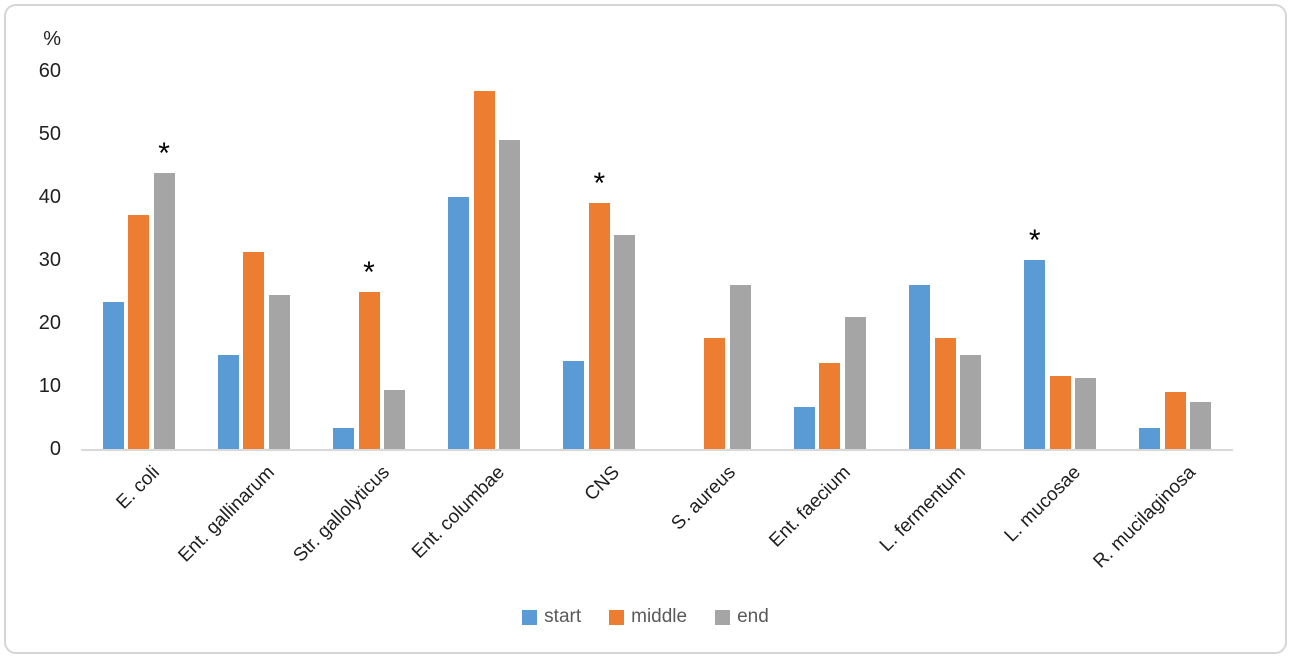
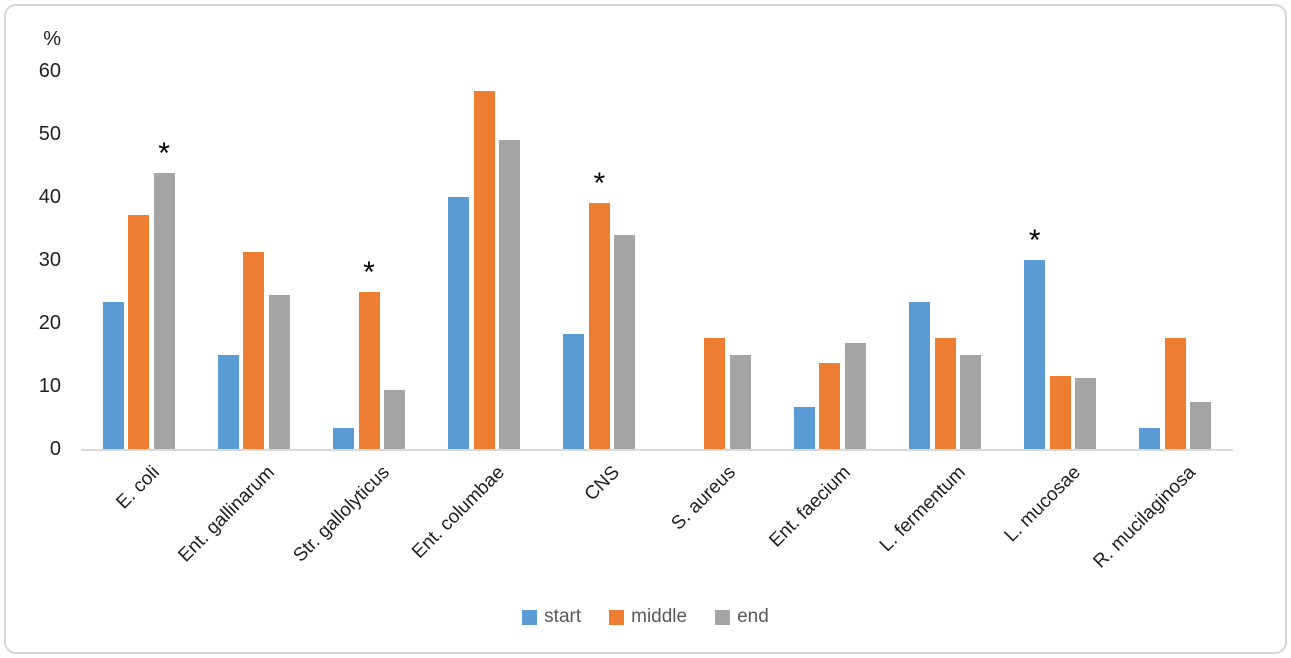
start/CNS: 14 -> 18
end/S. aureus: 26 -> 15
end/Ent. faecium: 21 -> 17
start/L. fermentum: 26 -> 23
middle/R. mucilaginosa: 9 -> 18
